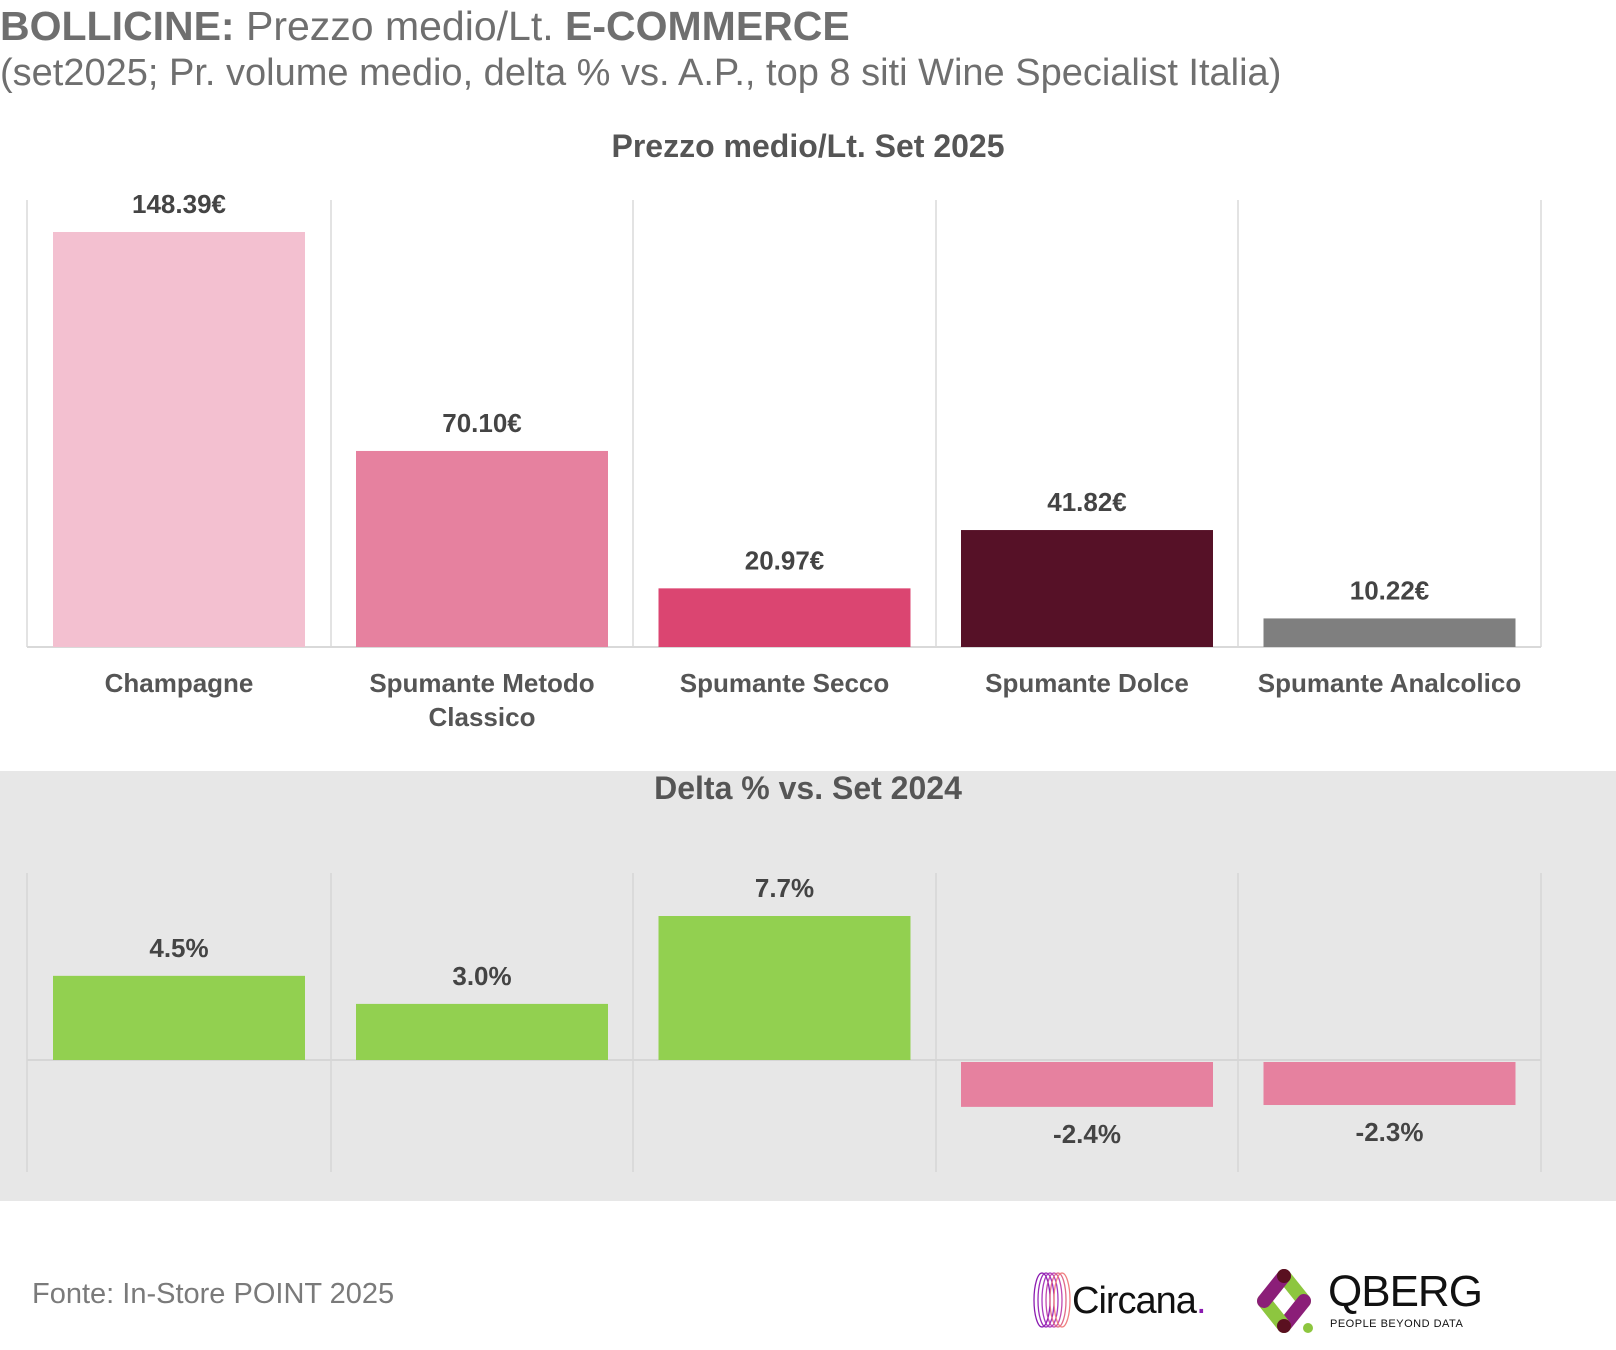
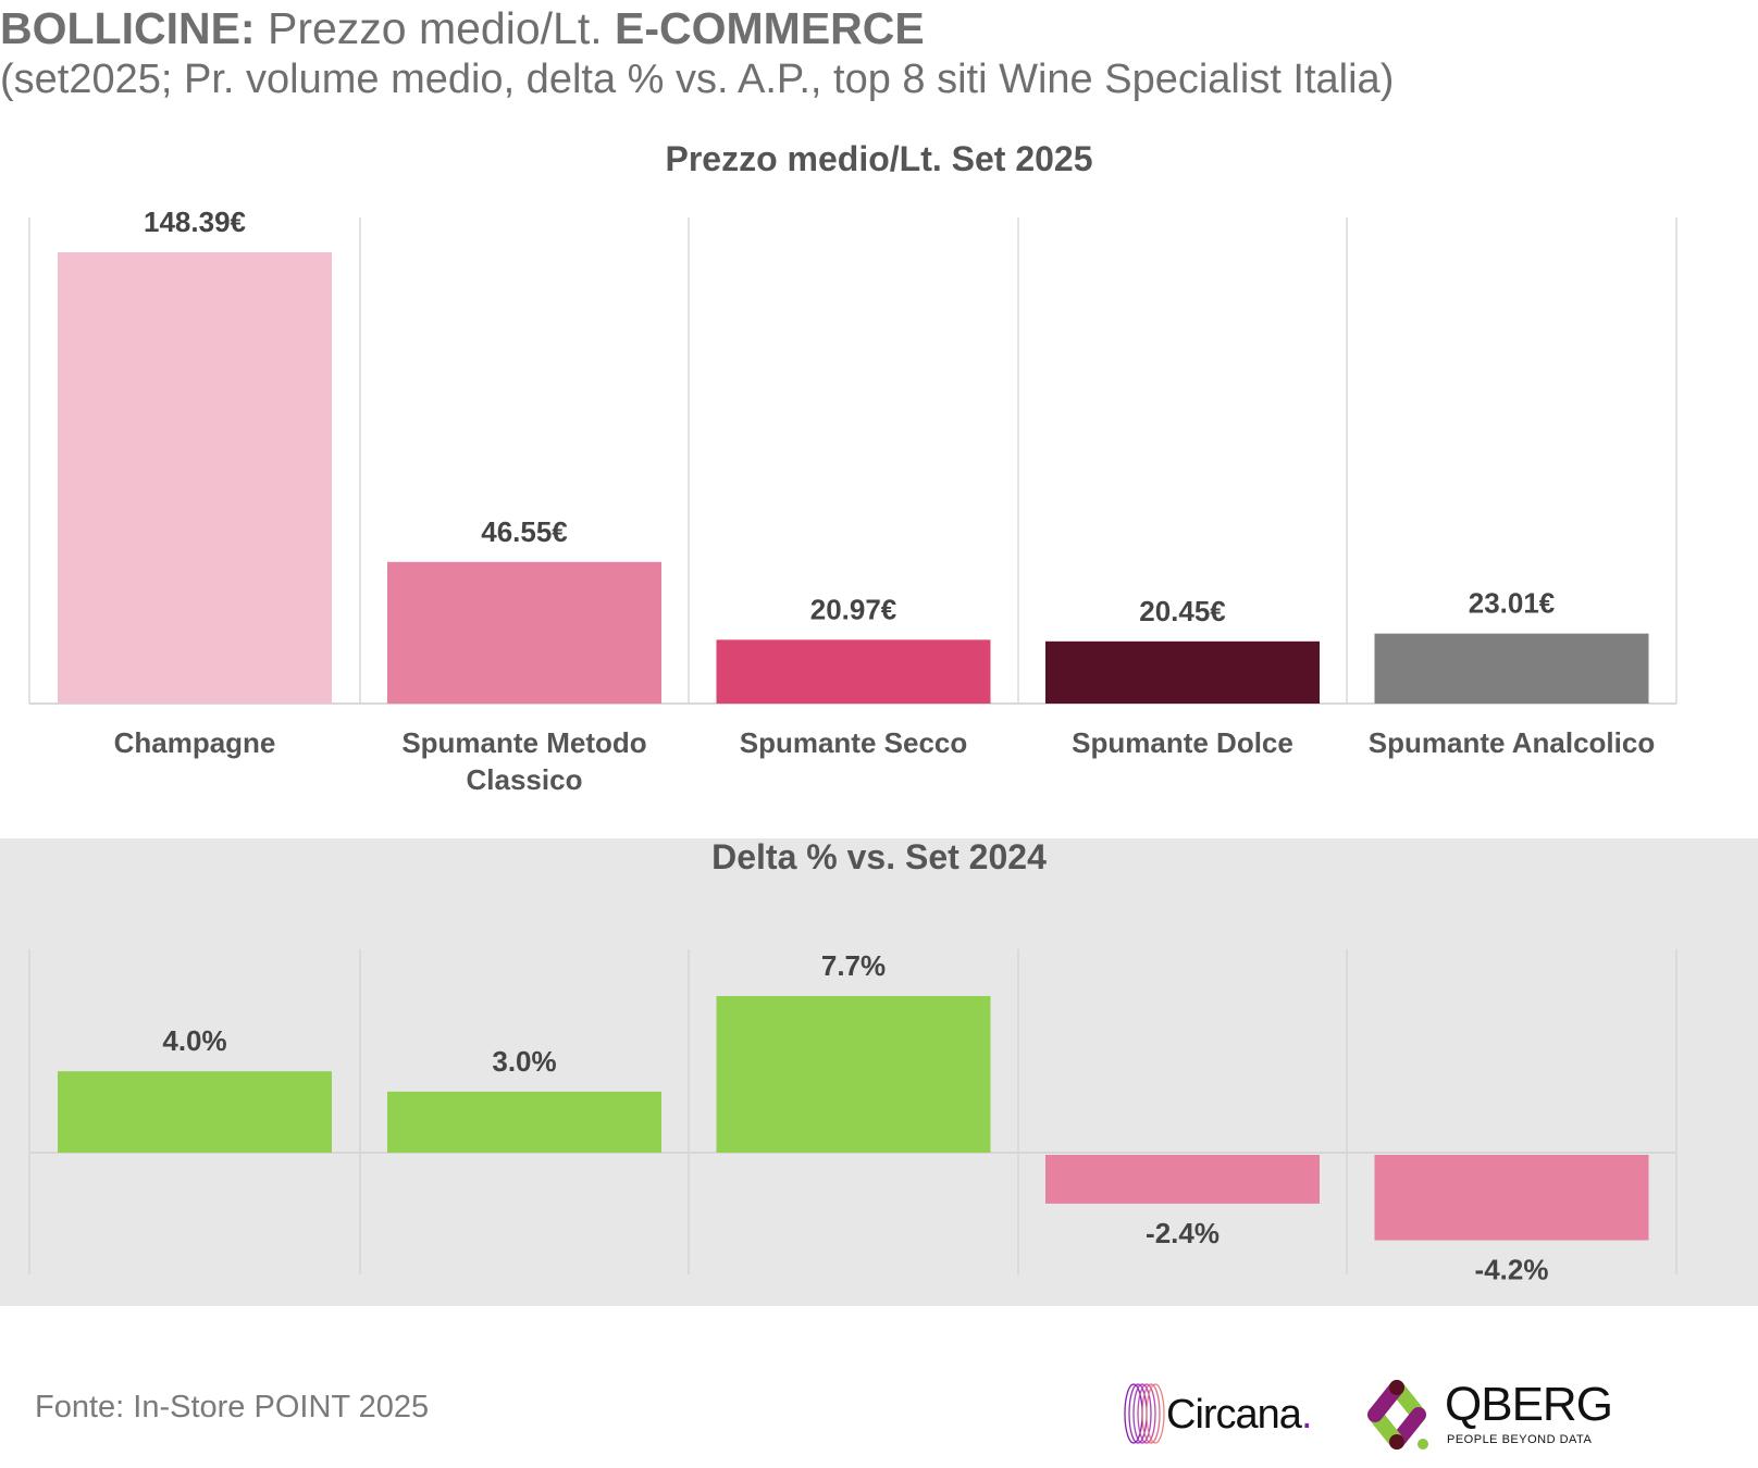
Prezzo medio/Lt. Set 2025/Spumante Metodo Classico: 70.10 -> 46.55
Prezzo medio/Lt. Set 2025/Spumante Dolce: 41.82 -> 20.45
Prezzo medio/Lt. Set 2025/Spumante Analcolico: 10.22 -> 23.01
Delta % vs. Set 2024/Champagne: 4.5% -> 4.0%
Delta % vs. Set 2024/Spumante Analcolico: -2.3% -> -4.2%
